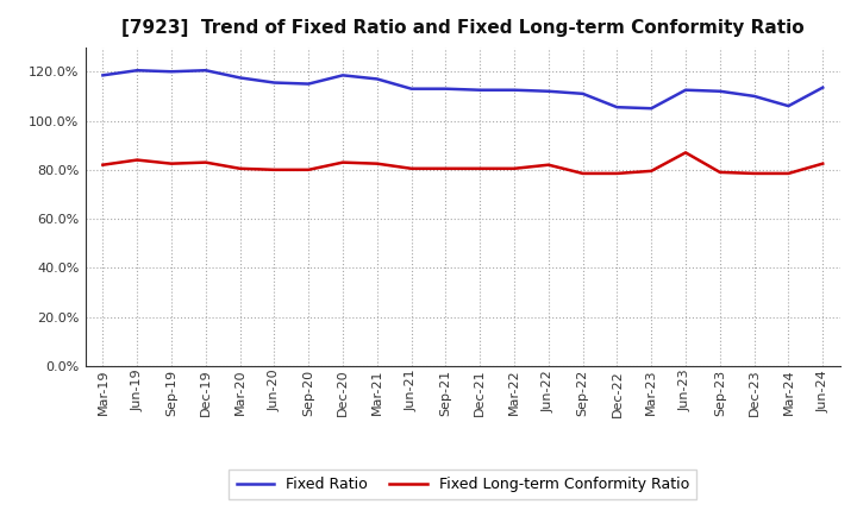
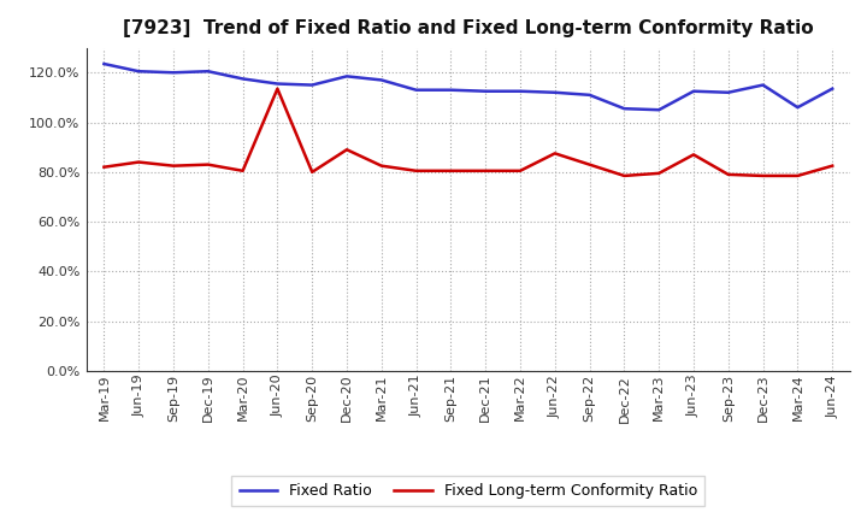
Fixed Ratio/Mar-19: 118.5% -> 123.5%
Fixed Long-term Conformity Ratio/Jun-20: 80.0% -> 113.5%
Fixed Long-term Conformity Ratio/Dec-20: 83.0% -> 89.0%
Fixed Long-term Conformity Ratio/Jun-22: 82.0% -> 87.5%
Fixed Long-term Conformity Ratio/Sep-22: 78.5% -> 83.0%
Fixed Ratio/Dec-23: 110.0% -> 115.0%
